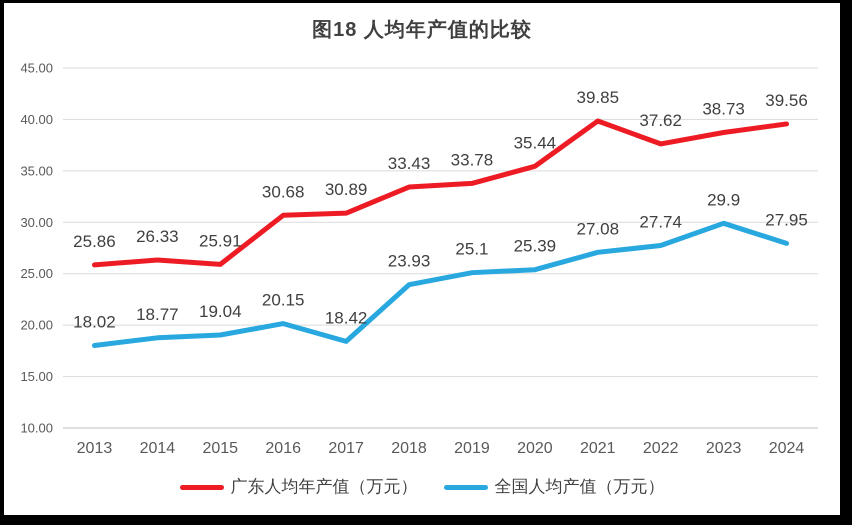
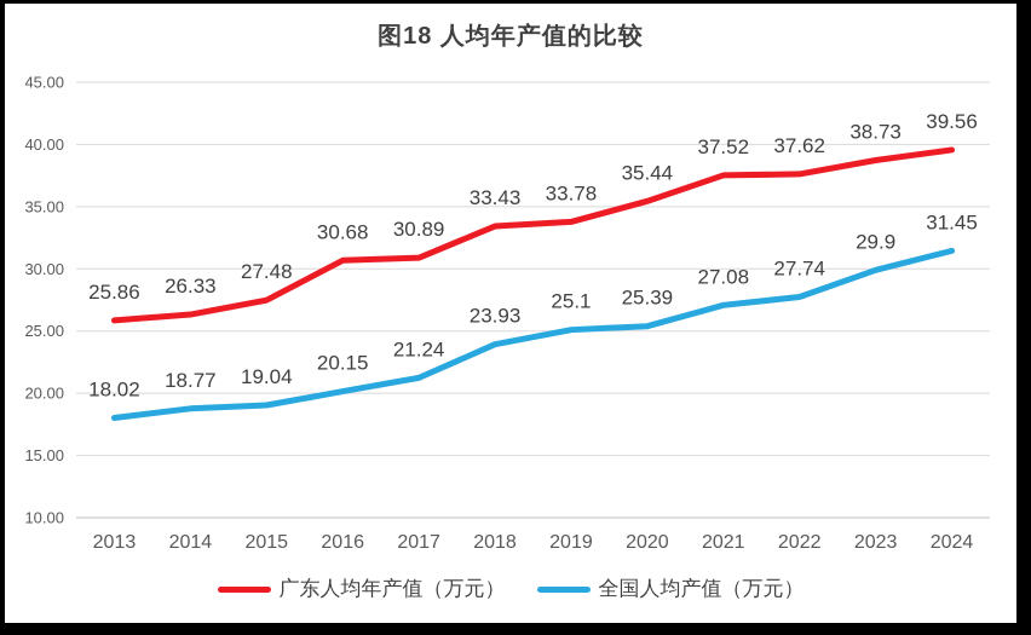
广东人均年产值（万元）/2015: 25.91 -> 27.48
全国人均产值（万元）/2017: 18.42 -> 21.24
广东人均年产值（万元）/2021: 39.85 -> 37.52
全国人均产值（万元）/2024: 27.95 -> 31.45
